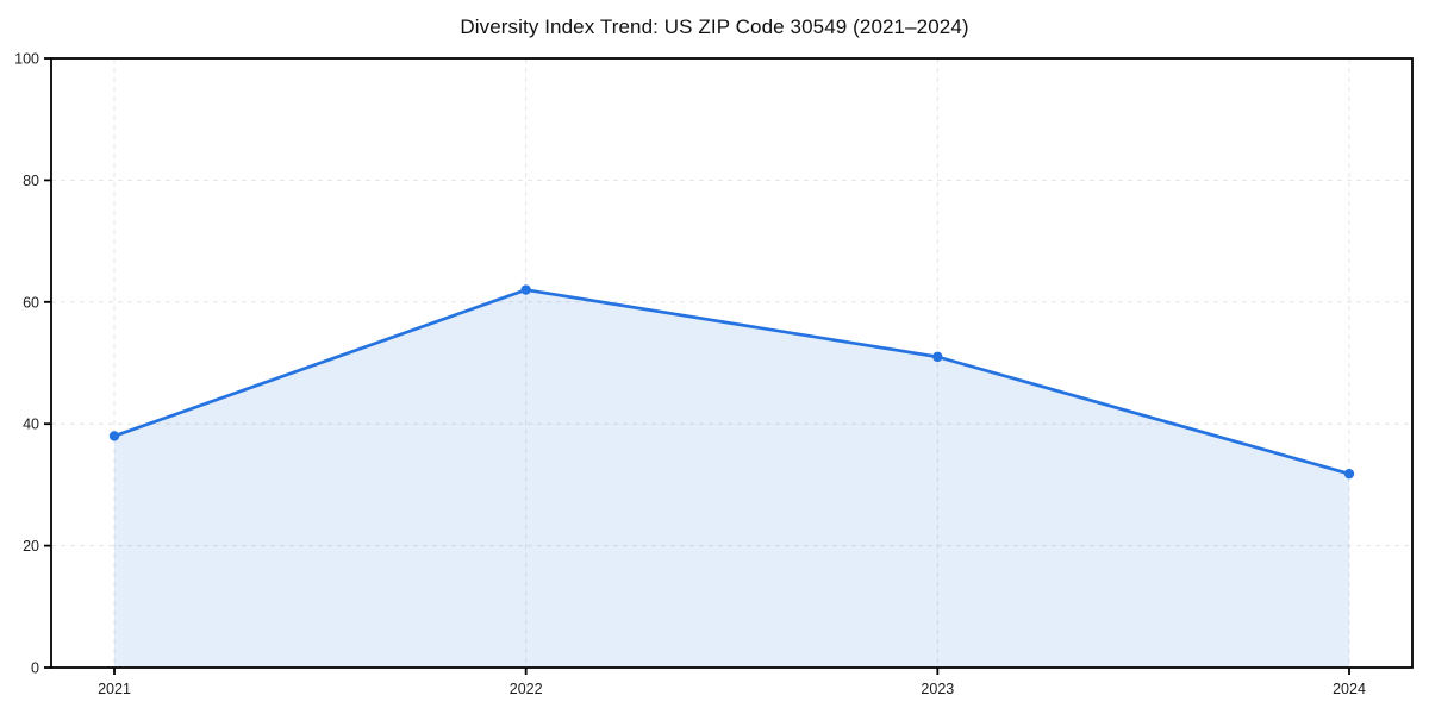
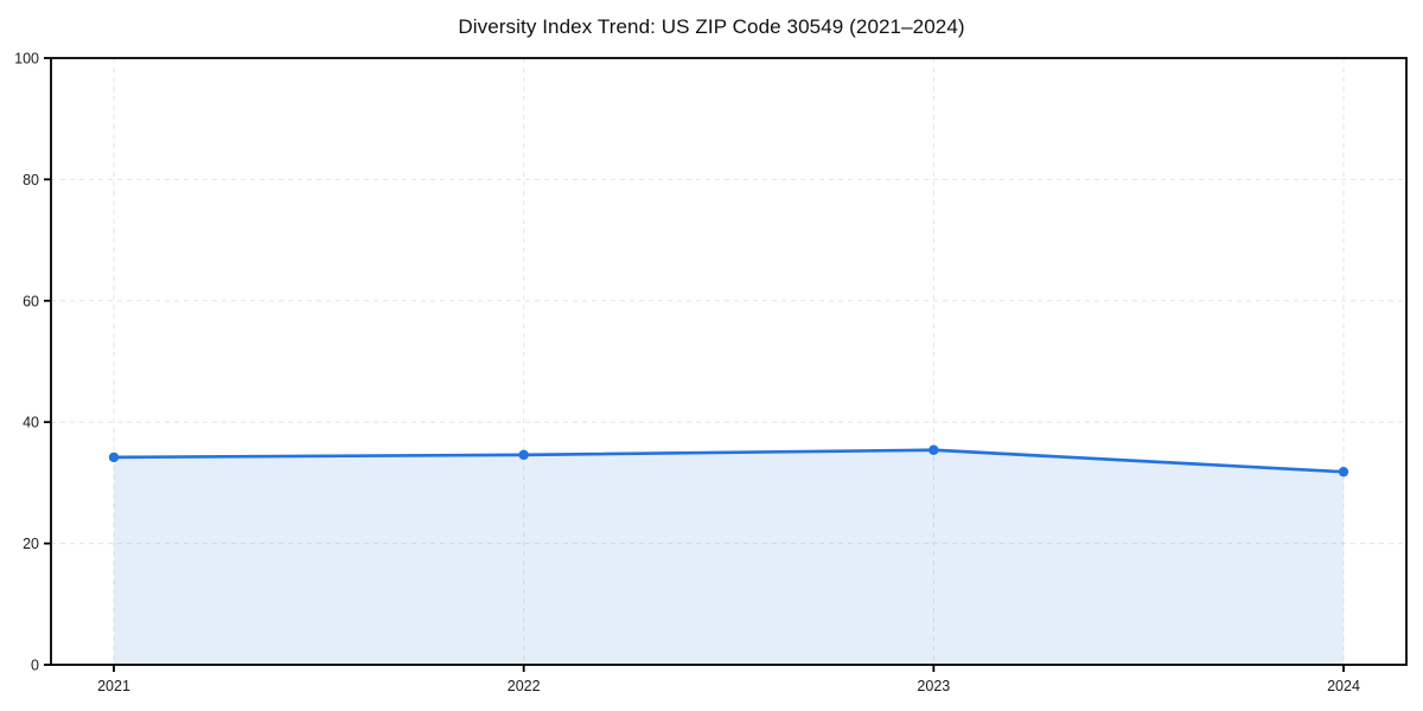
2021: 38 -> 34
2022: 62 -> 35
2023: 51 -> 35
